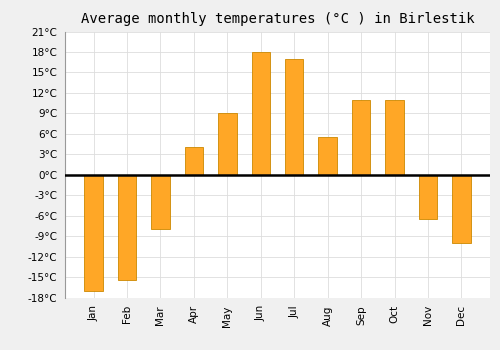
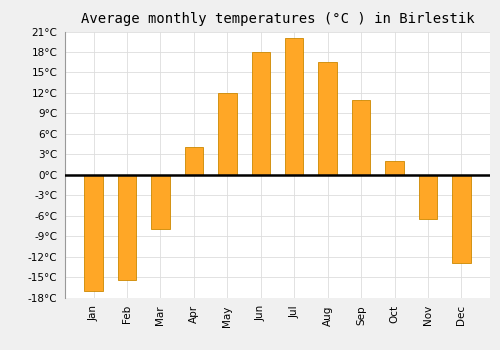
May: 9.0°C -> 12.0°C
Jul: 17.0°C -> 20.0°C
Aug: 5.6°C -> 16.5°C
Oct: 11.0°C -> 2.0°C
Dec: -10.0°C -> -13.0°C
